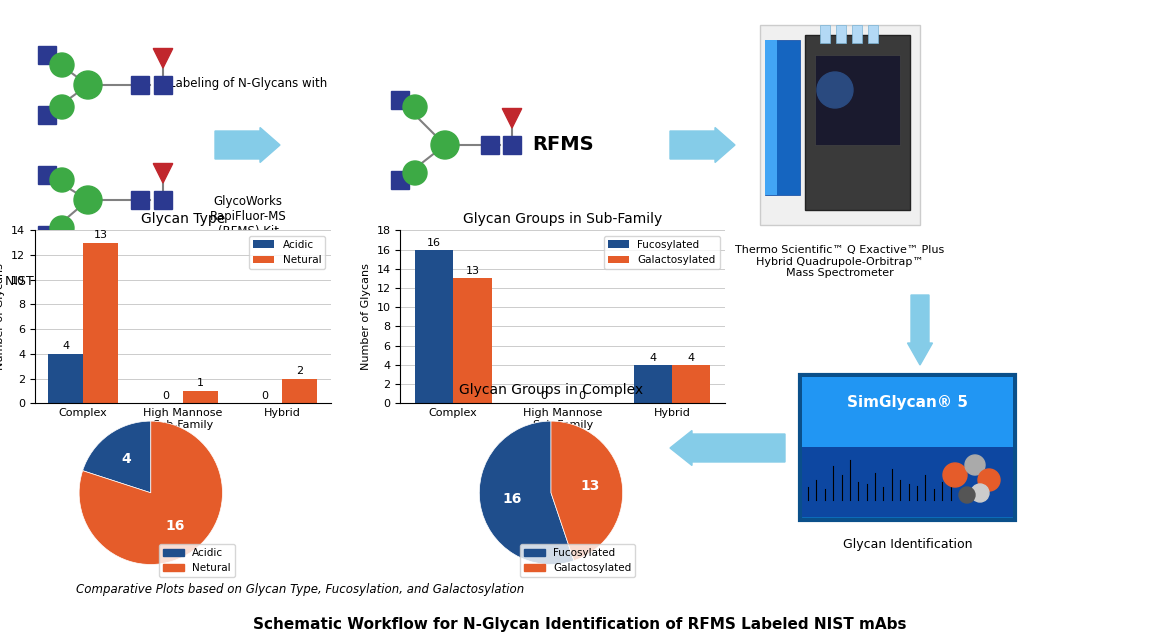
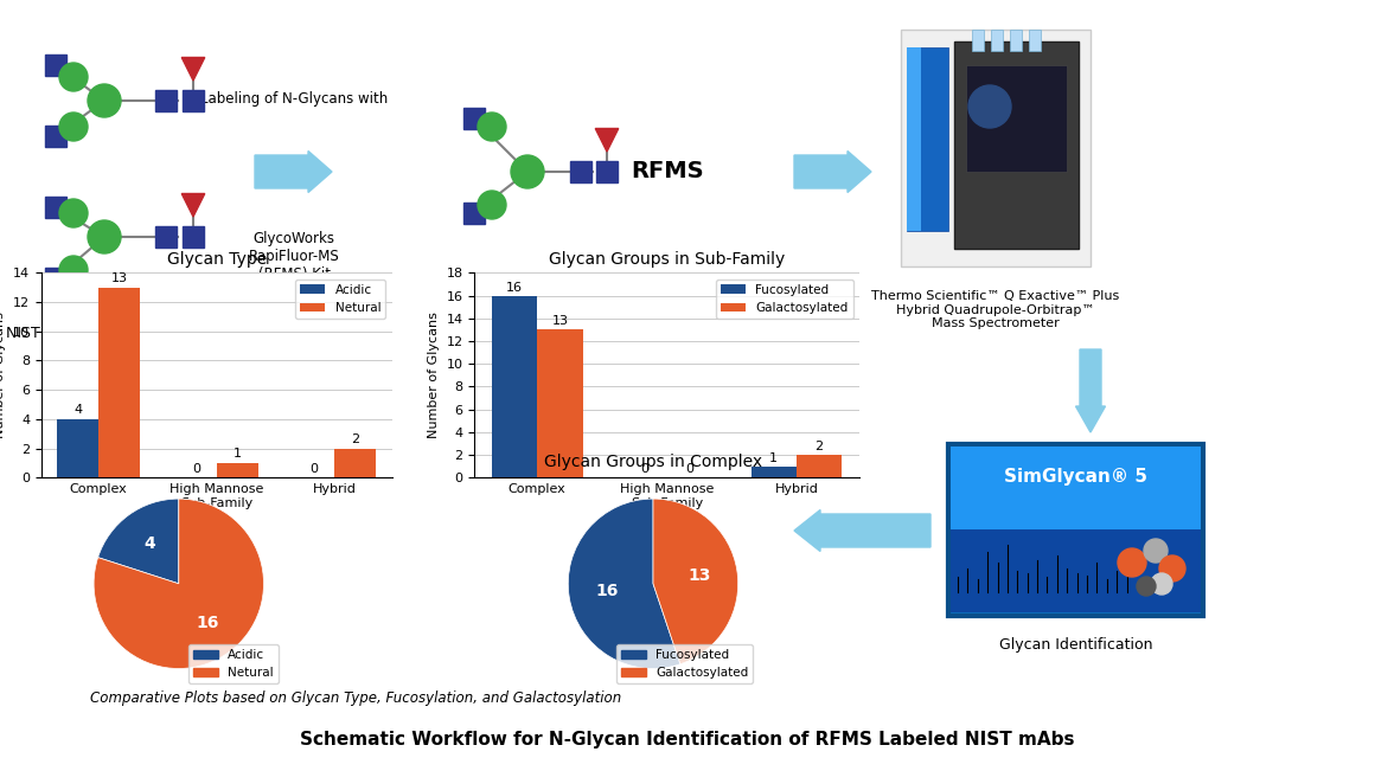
Glycan Groups in Sub-Family/Fucosylated/Hybrid: 4 -> 1
Glycan Groups in Sub-Family/Galactosylated/Hybrid: 4 -> 2
